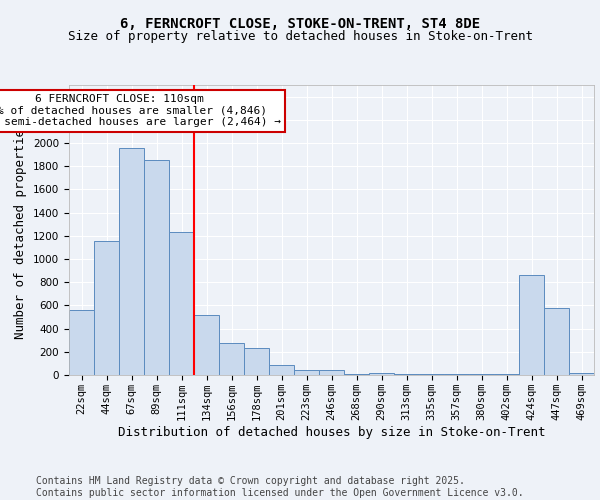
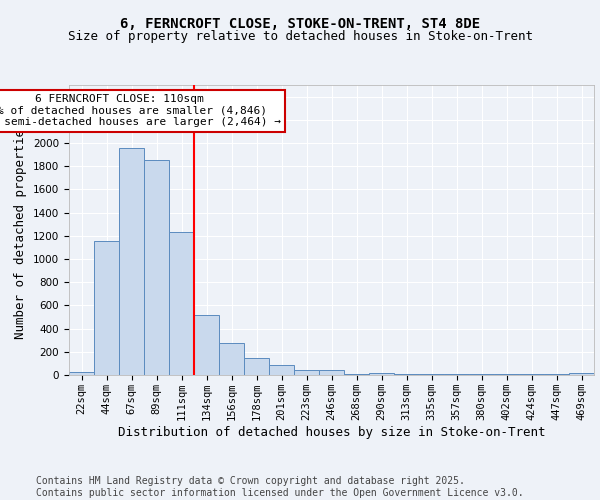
22sqm: 560 -> 20
178sqm: 230 -> 150
424sqm: 860 -> 0
447sqm: 580 -> 0
